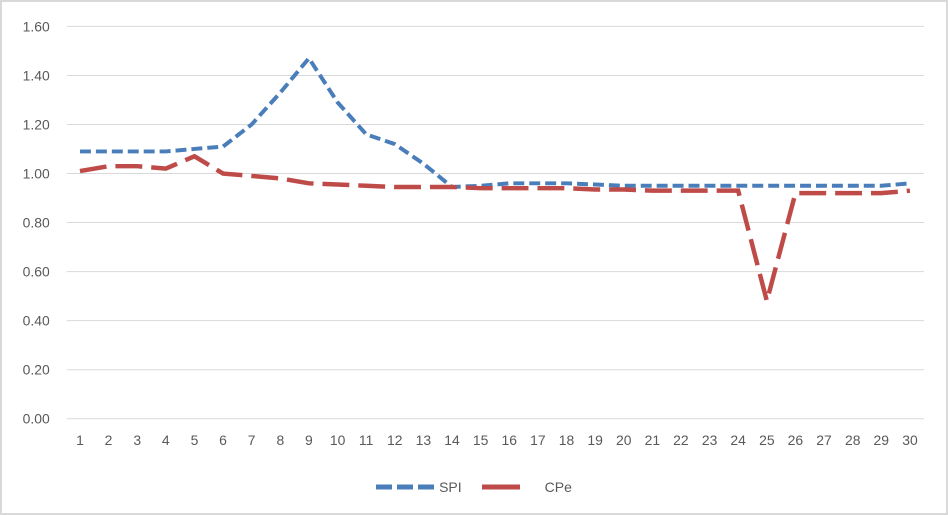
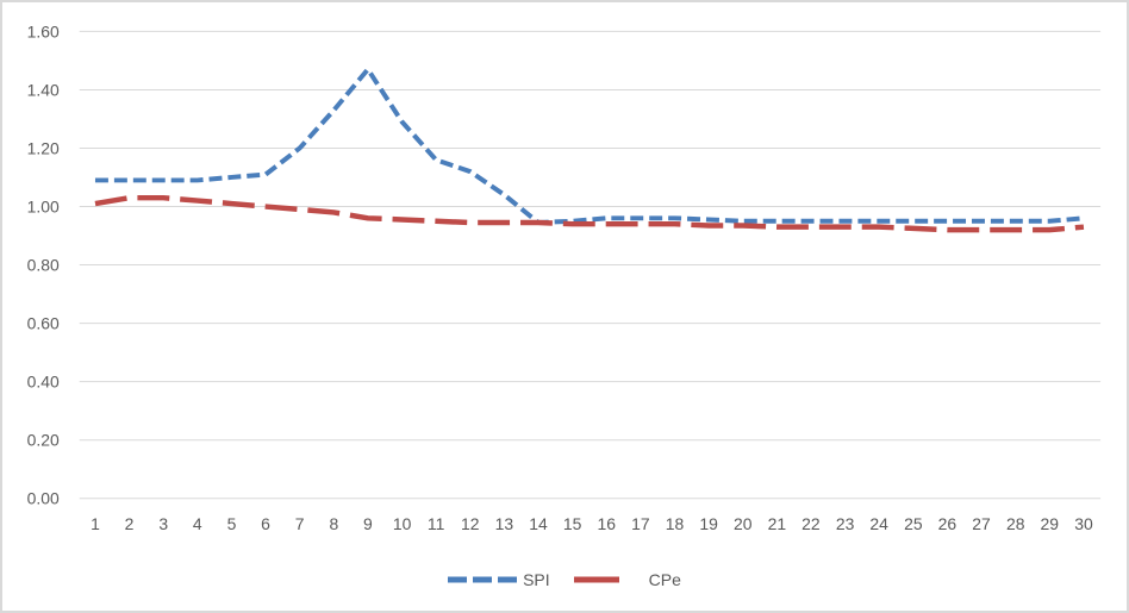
CPe/5: 1.07 -> 1.01
CPe/25: 0.48 -> 0.93
